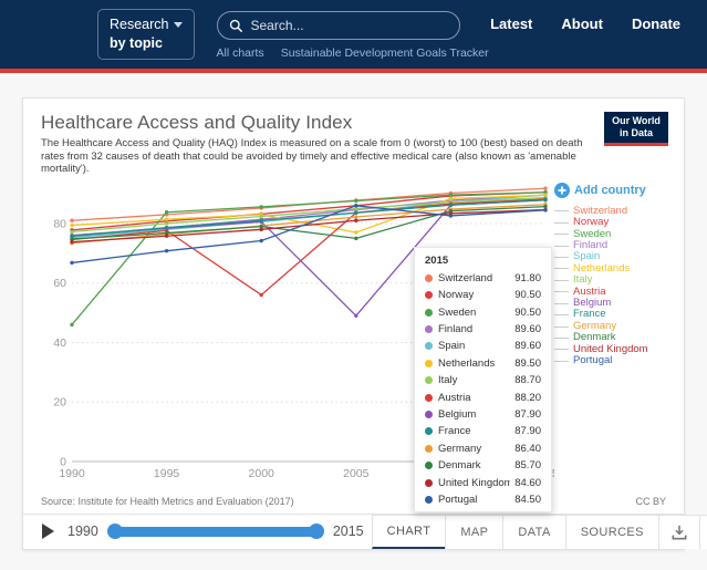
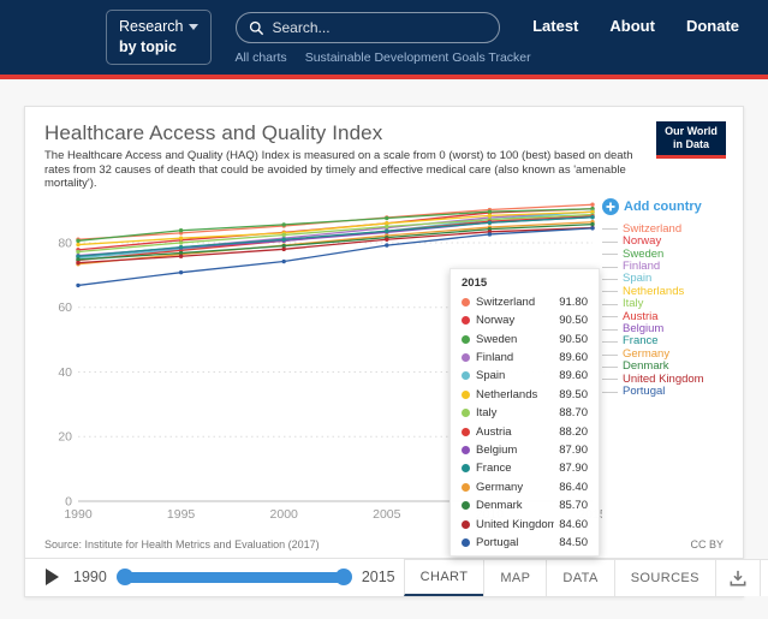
Sweden/1990: 46 -> 81
Austria/2000: 56 -> 81
Netherlands/2005: 77 -> 86
Belgium/2005: 49 -> 83
Denmark/2005: 75 -> 82
Portugal/2005: 86 -> 79
